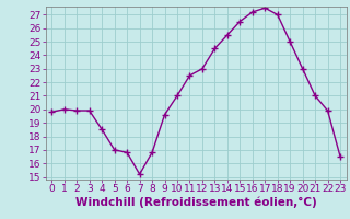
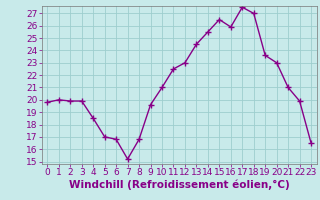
16: 27.2 -> 25.9
19: 25.0 -> 23.6
